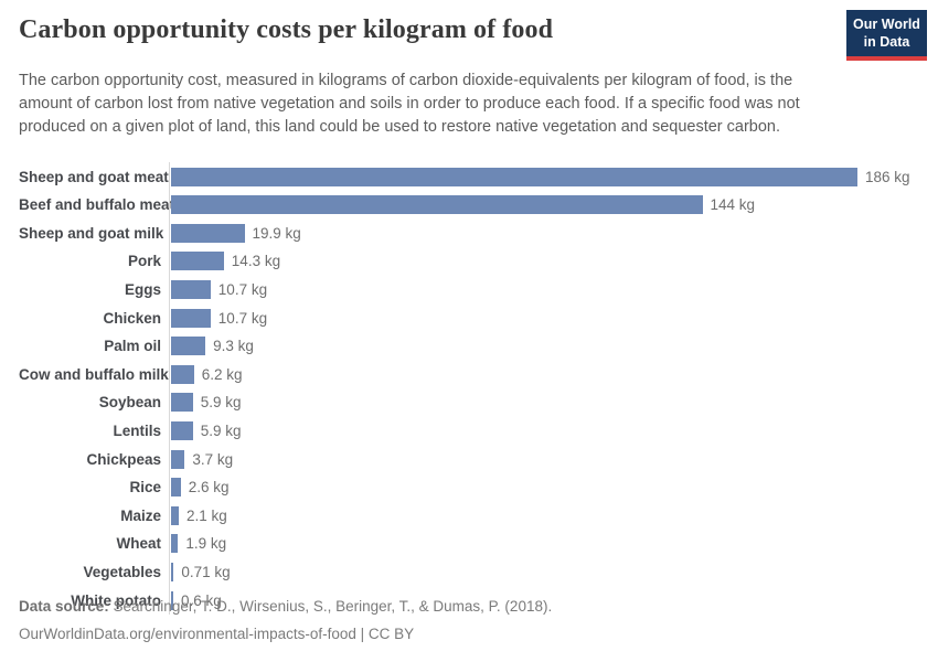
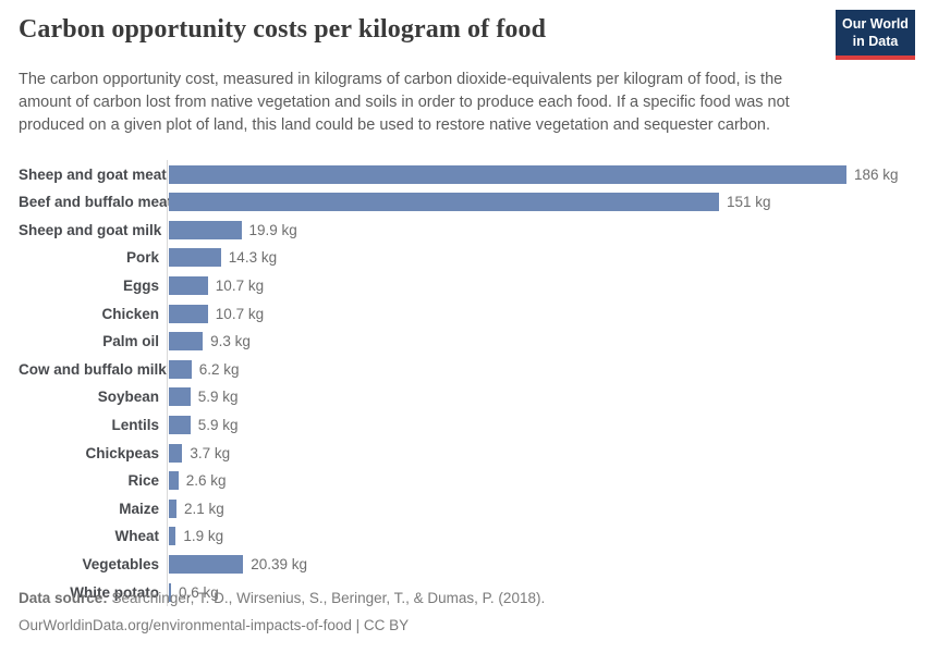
Beef and buffalo meat: 144 -> 151
Vegetables: 0.71 -> 20.39
